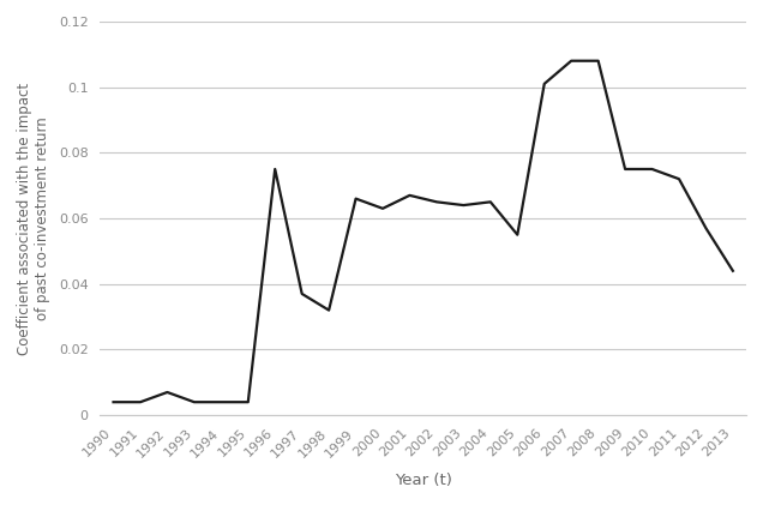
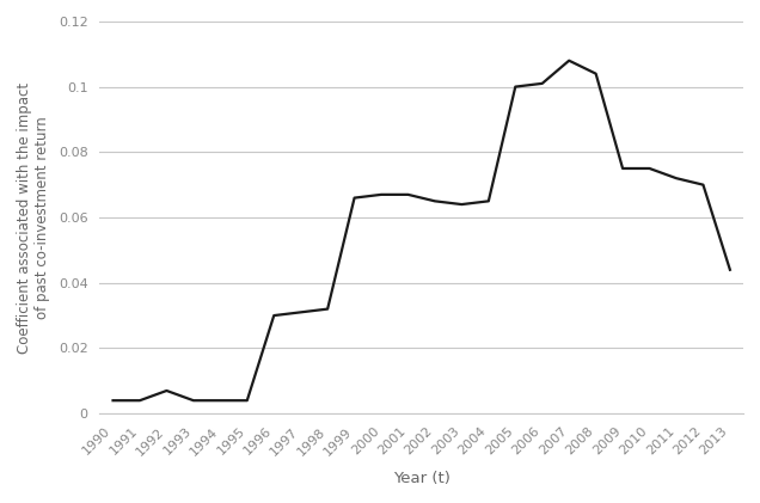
1996: 0.075 -> 0.030
1997: 0.037 -> 0.031
2000: 0.063 -> 0.067
2005: 0.055 -> 0.100
2008: 0.108 -> 0.104
2012: 0.057 -> 0.070
